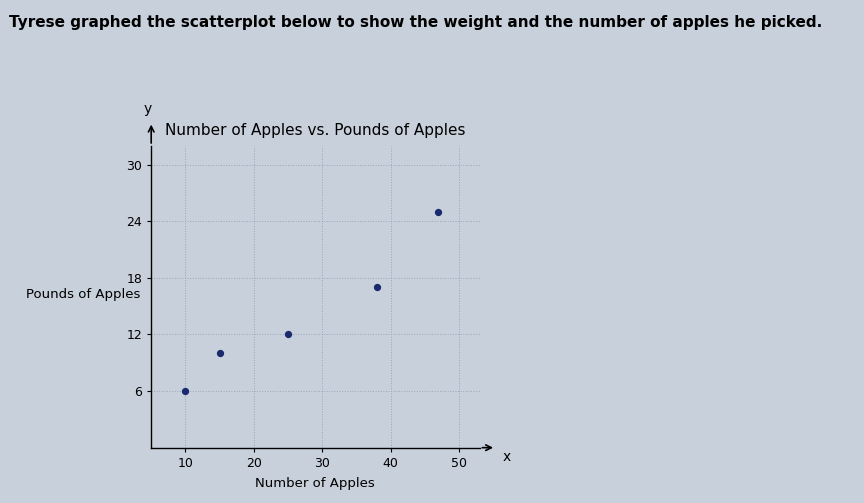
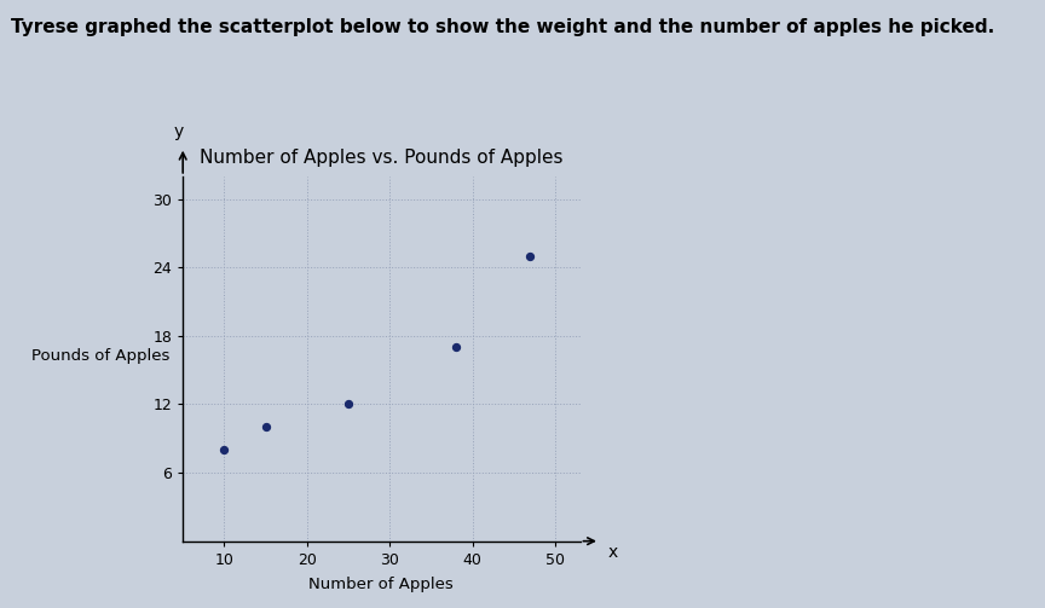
10: 6 -> 8
